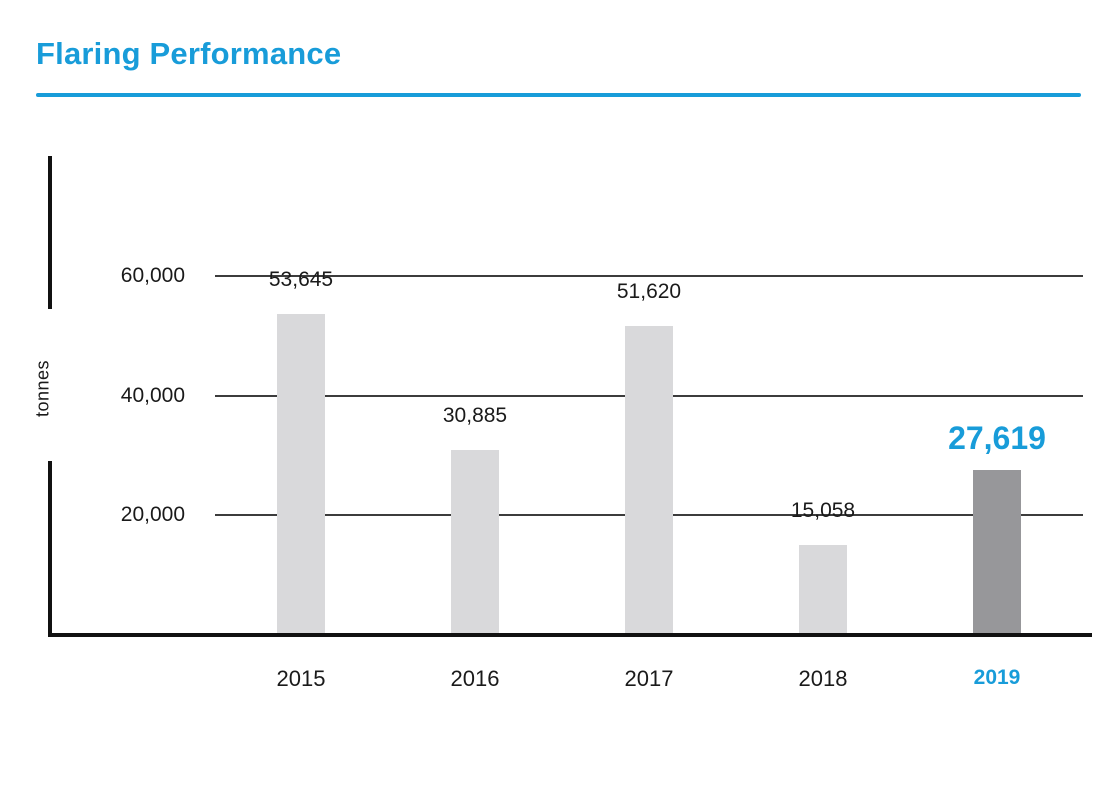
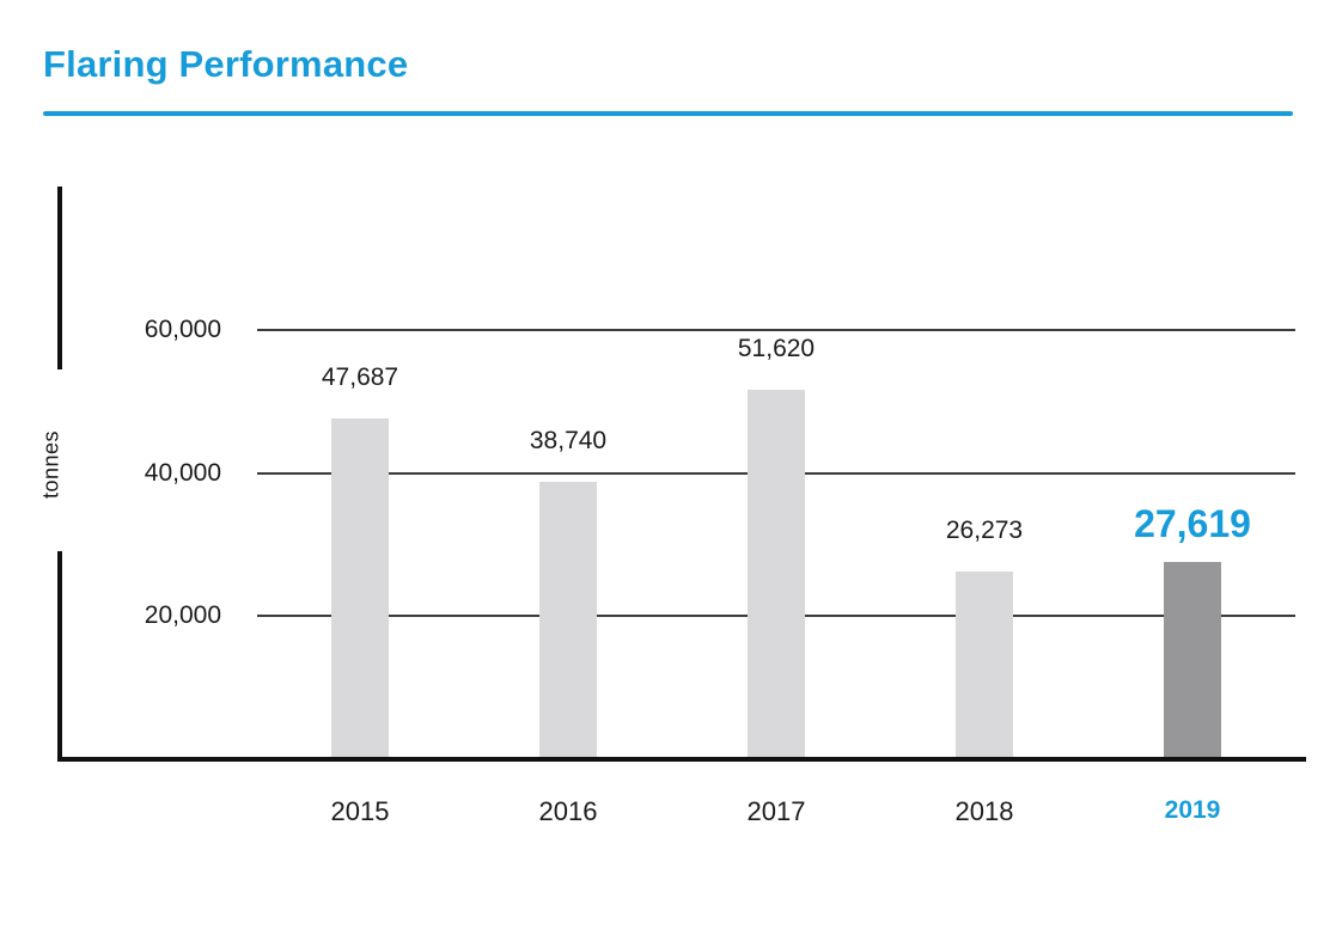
2015: 53,645 -> 47,687
2016: 30,885 -> 38,740
2018: 15,058 -> 26,273
